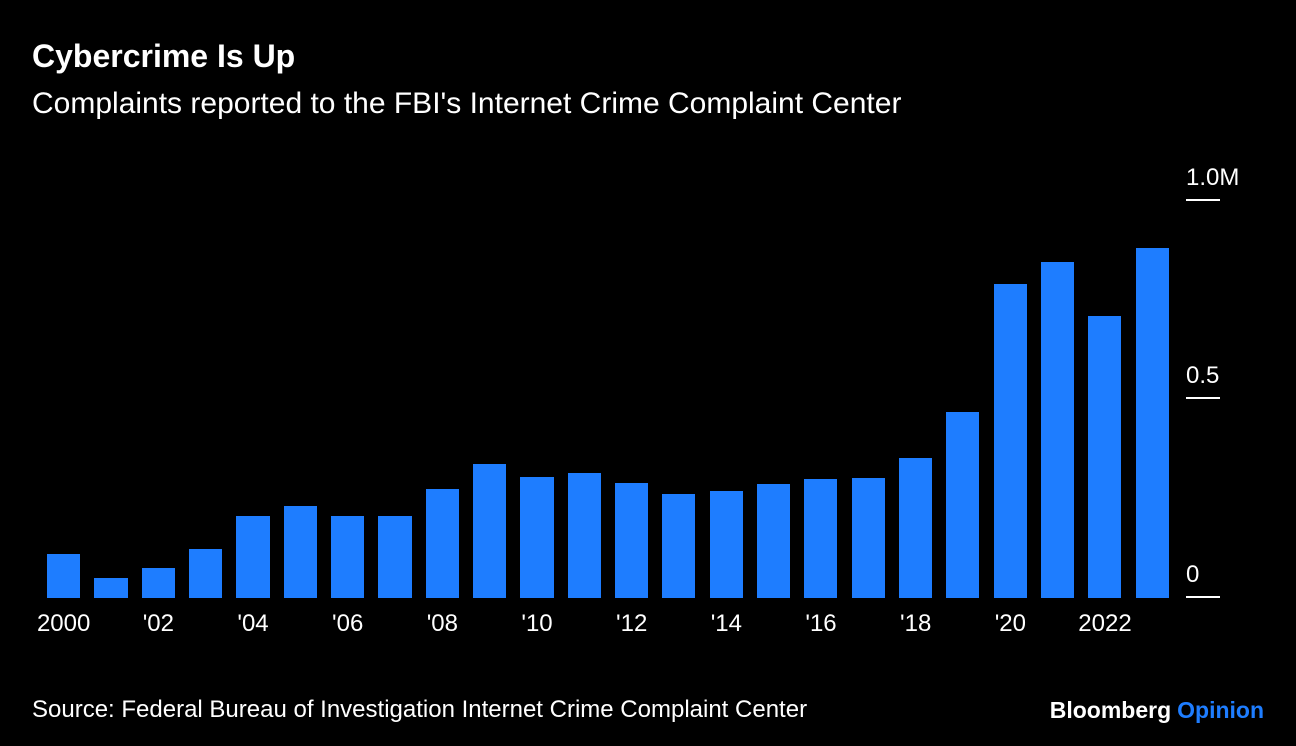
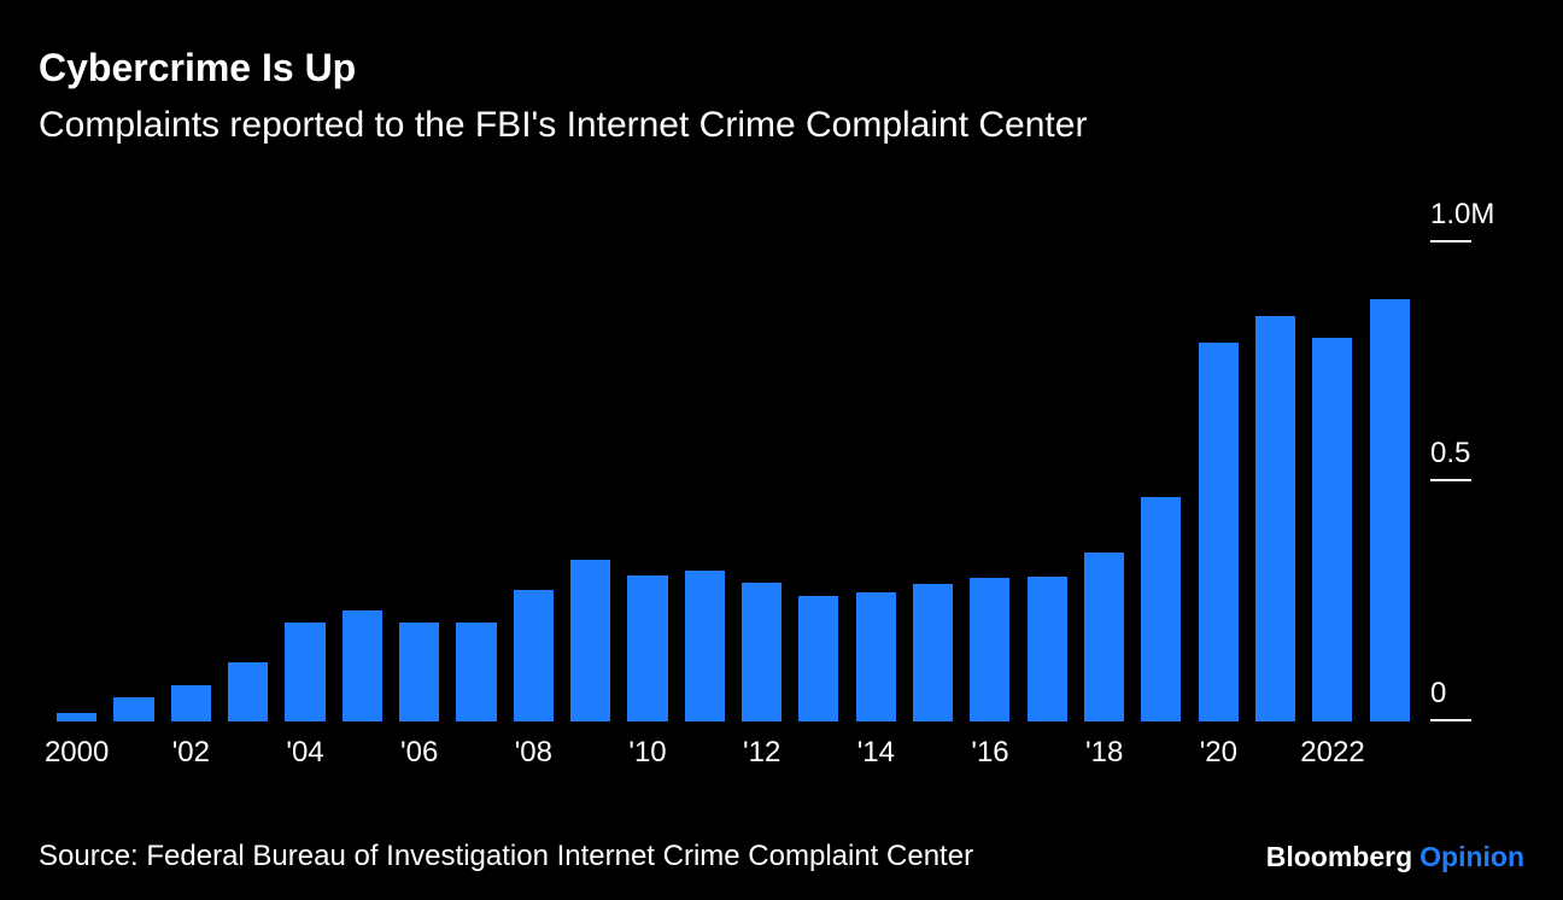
2000: 0.11M -> 0.02M
2022: 0.71M -> 0.80M
